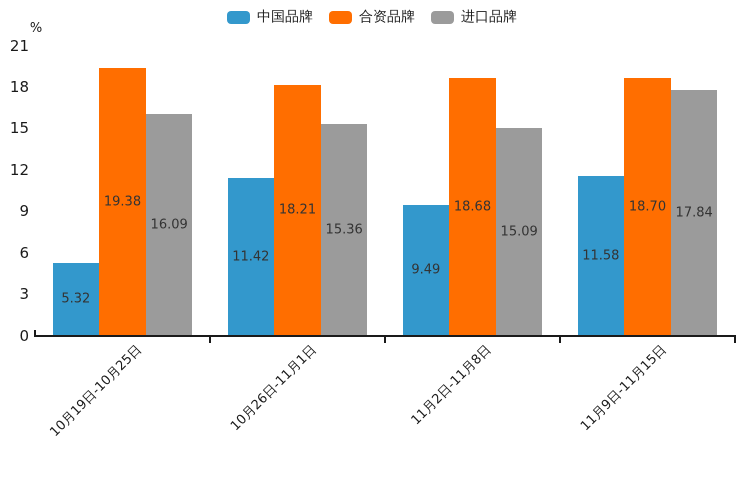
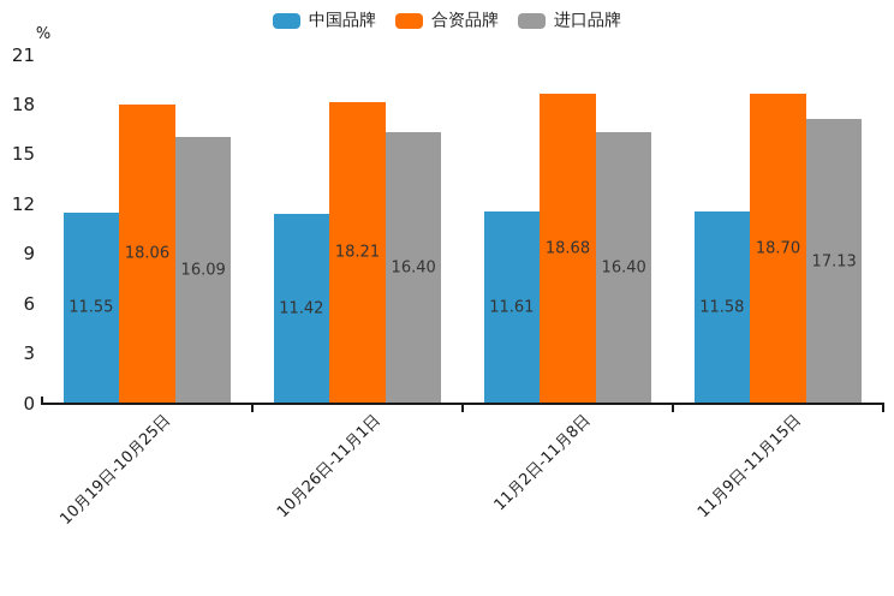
中国品牌/10月19日-10月25日: 5.32 -> 11.55
合资品牌/10月19日-10月25日: 19.38 -> 18.06
进口品牌/10月26日-11月1日: 15.36 -> 16.40
中国品牌/11月2日-11月8日: 9.49 -> 11.61
进口品牌/11月2日-11月8日: 15.09 -> 16.40
进口品牌/11月9日-11月15日: 17.84 -> 17.13
